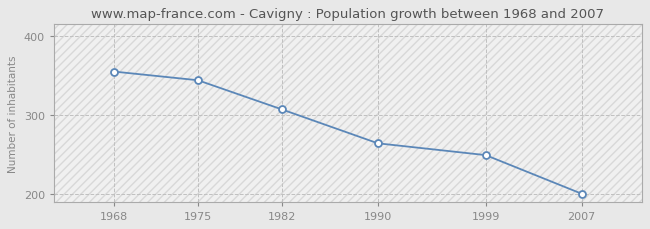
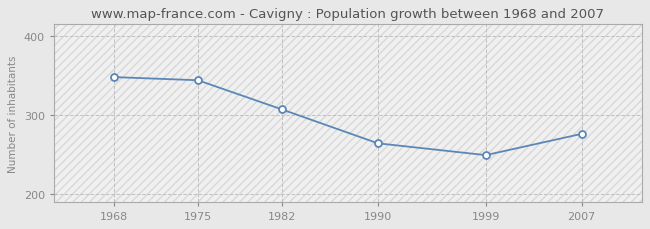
1968: 355 -> 348
2007: 200 -> 276
